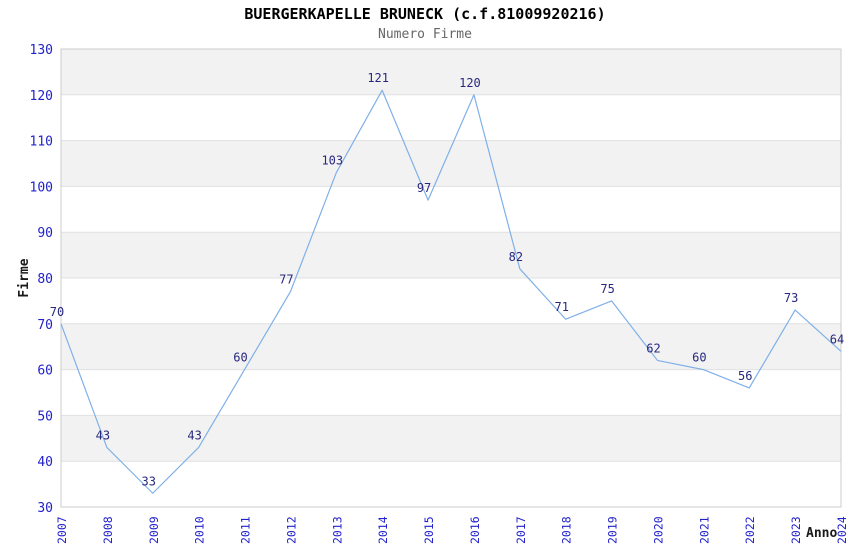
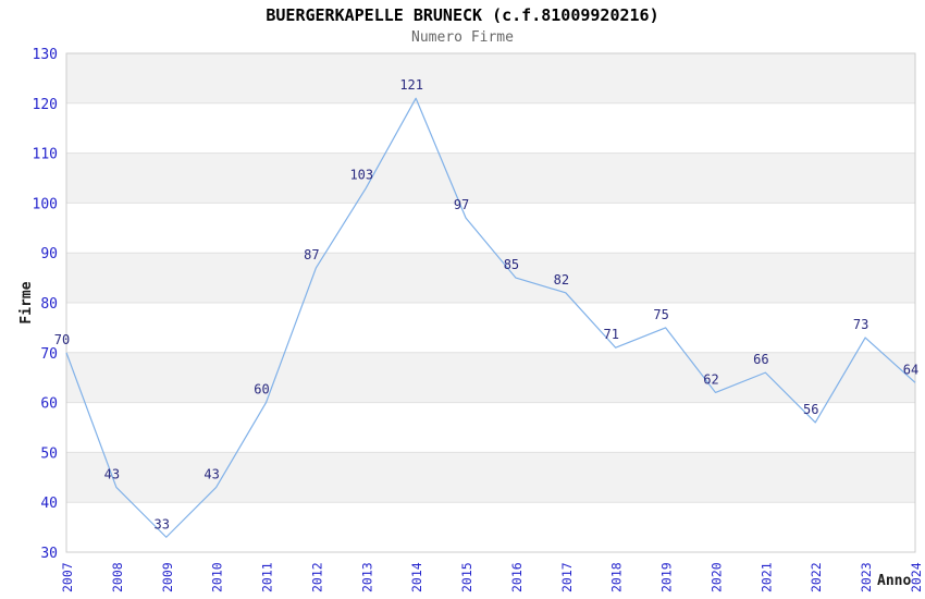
2012: 77 -> 87
2016: 120 -> 85
2021: 60 -> 66
